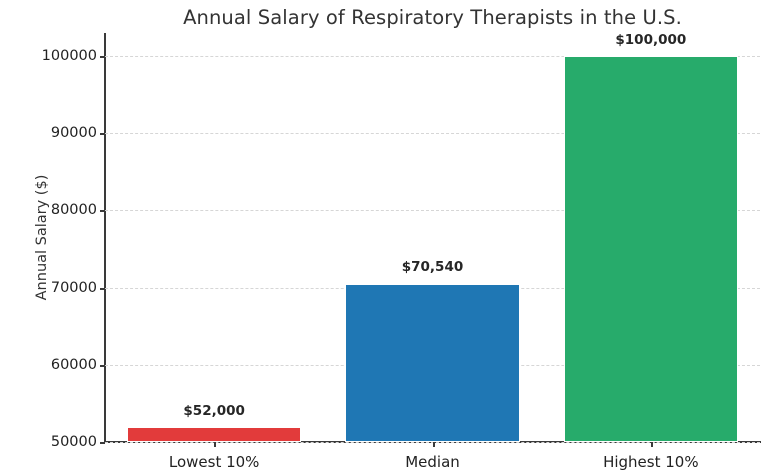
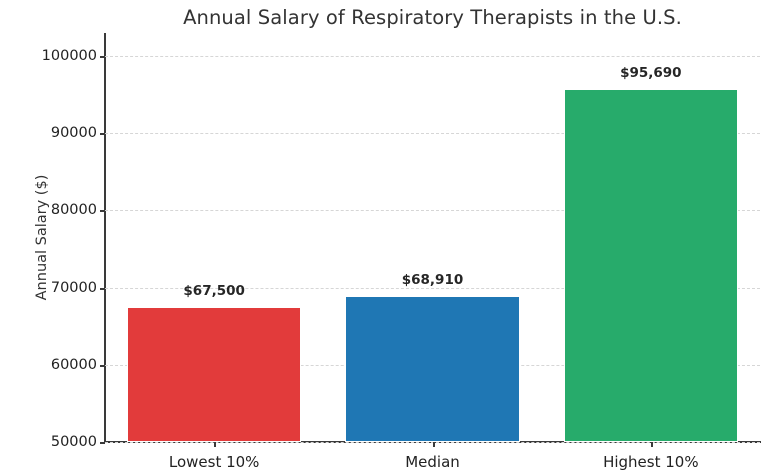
Lowest 10%: $52,000 -> $67,500
Median: $70,540 -> $68,910
Highest 10%: $100,000 -> $95,690
